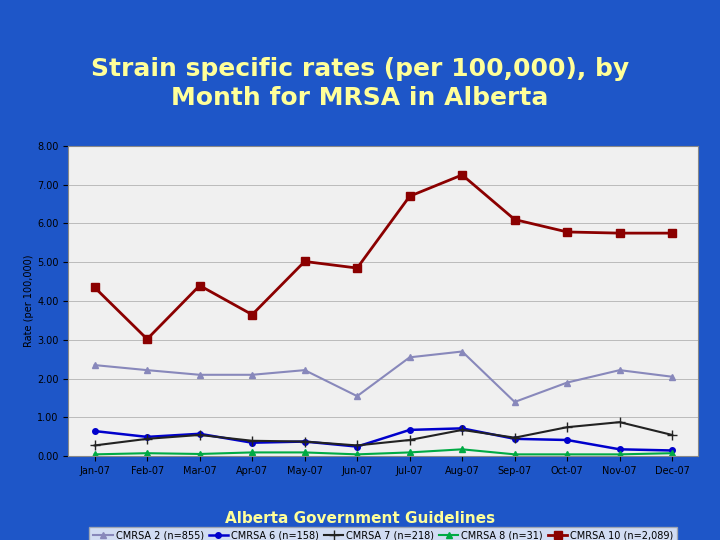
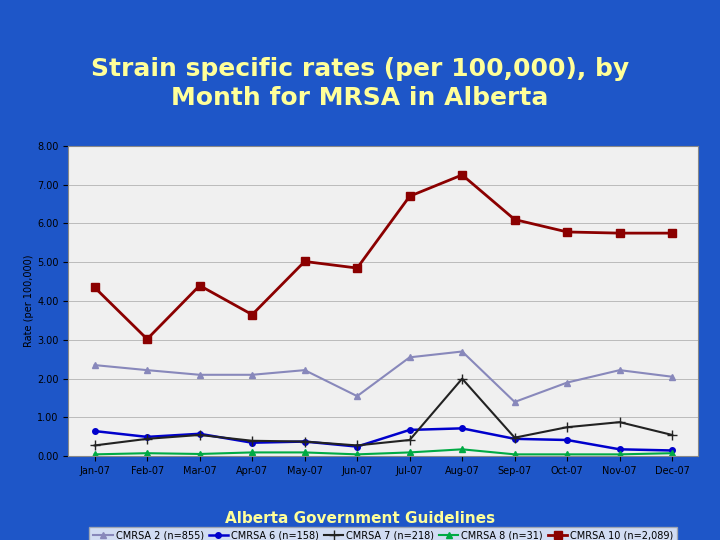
CMRSA 7 (n=218)/Aug-07: 0.68 -> 2.00
